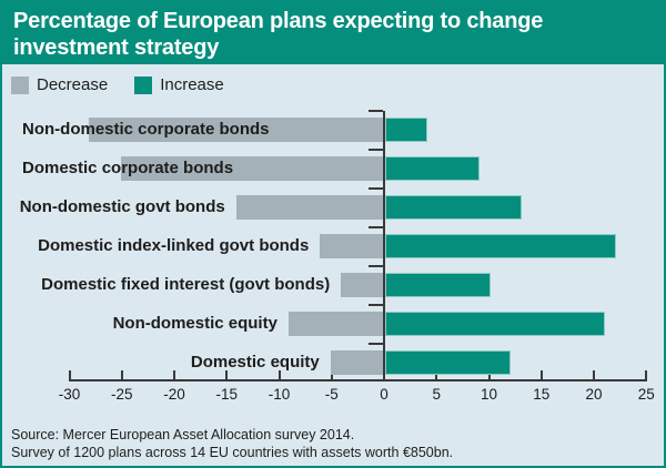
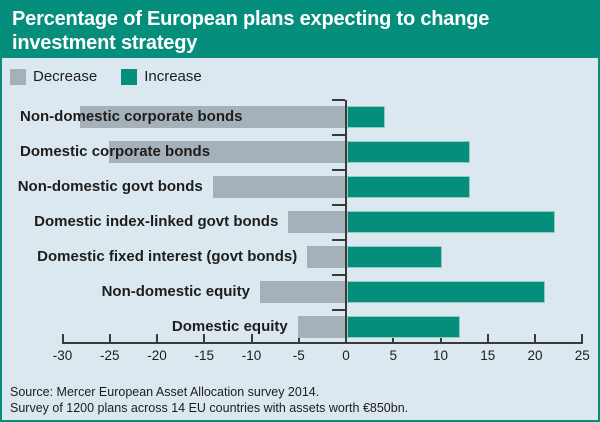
Increase/Domestic corporate bonds: 9 -> 13
